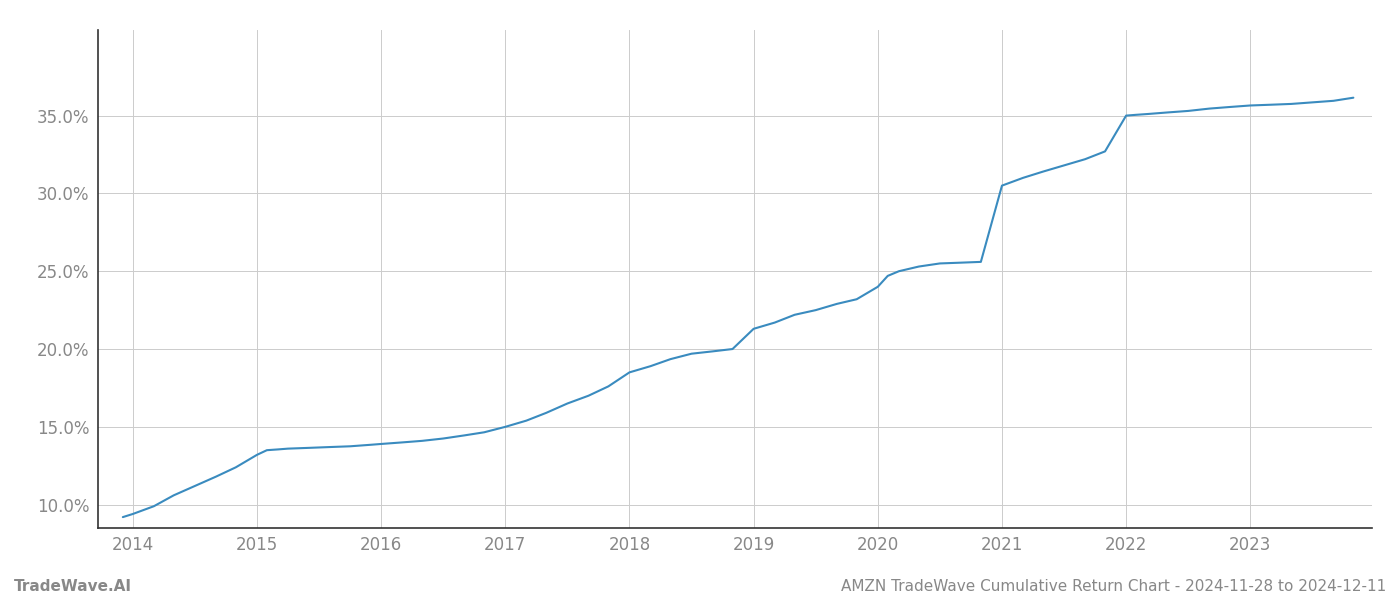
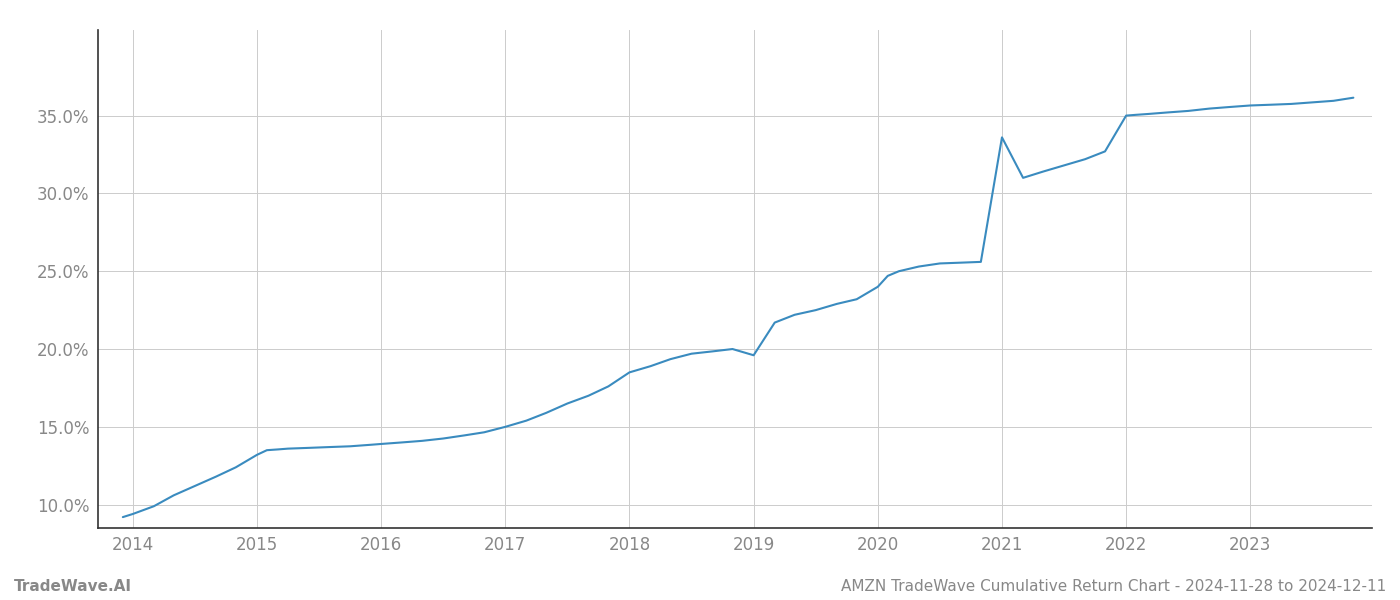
2019: 21.3% -> 19.6%
2021: 30.5% -> 33.6%
